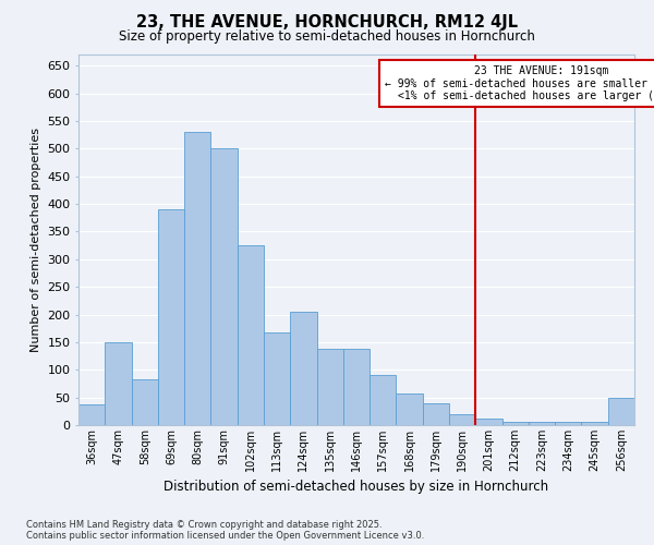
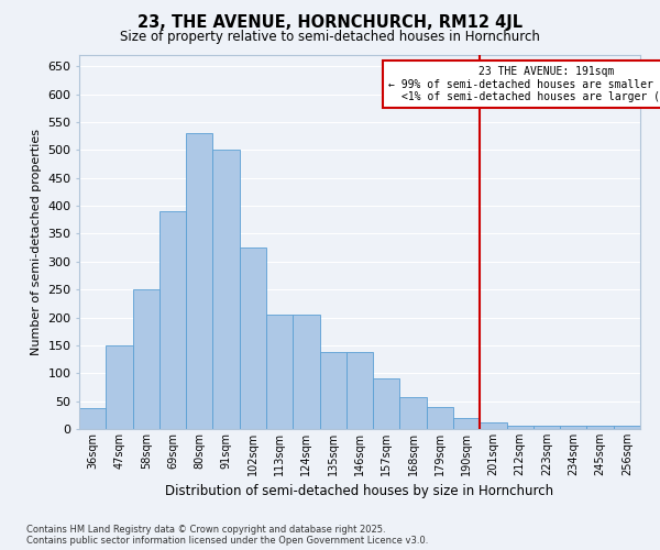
58sqm: 82 -> 250
113sqm: 168 -> 205
256sqm: 50 -> 5
